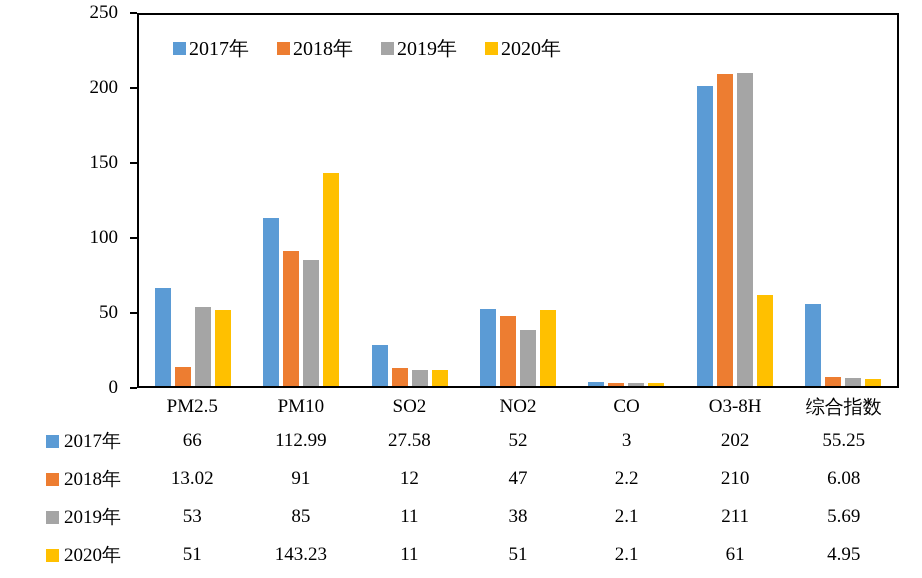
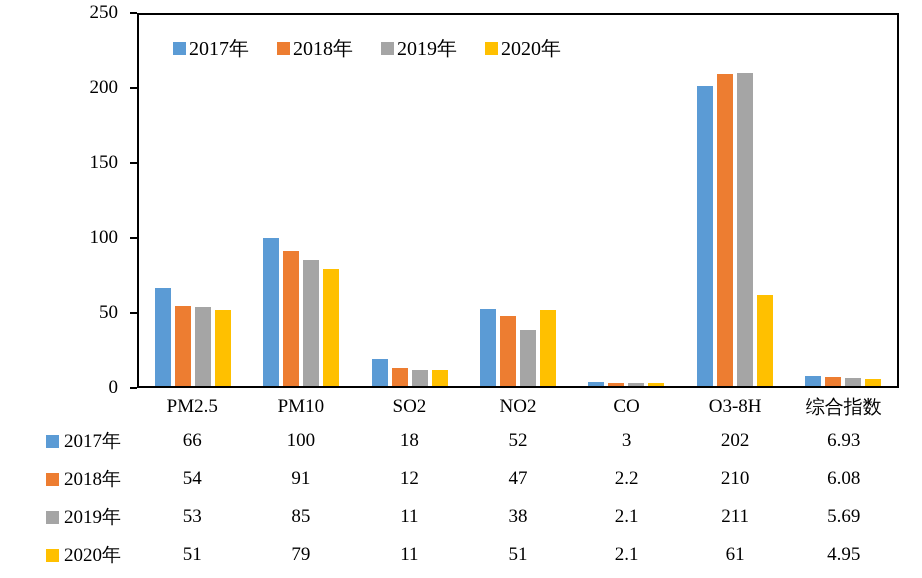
2018年/PM2.5: 13.02 -> 54
2017年/PM10: 112.99 -> 100
2020年/PM10: 143.23 -> 79
2017年/SO2: 27.58 -> 18
2017年/综合指数: 55.25 -> 6.93
